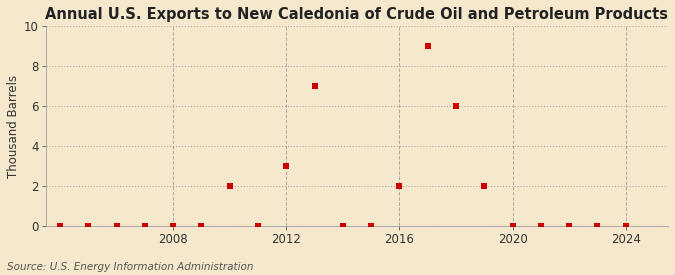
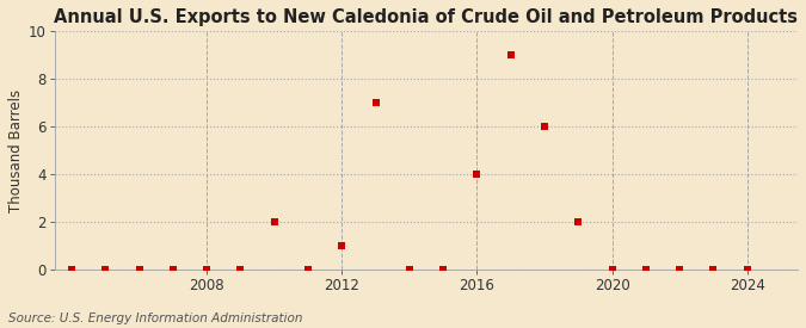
2012: 3 -> 1
2016: 2 -> 4
